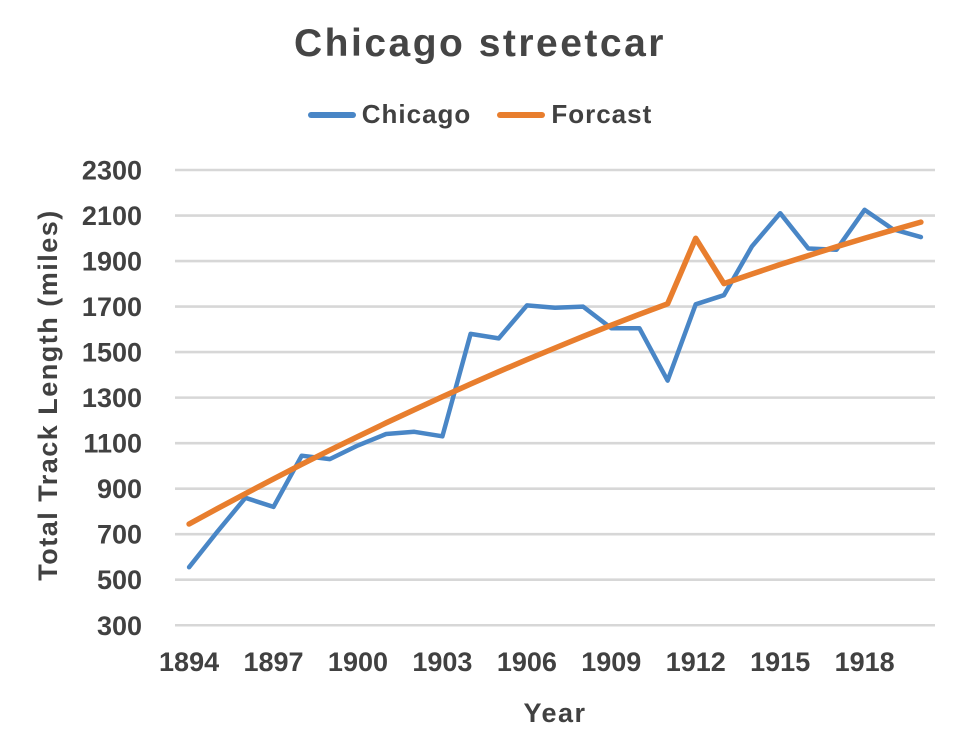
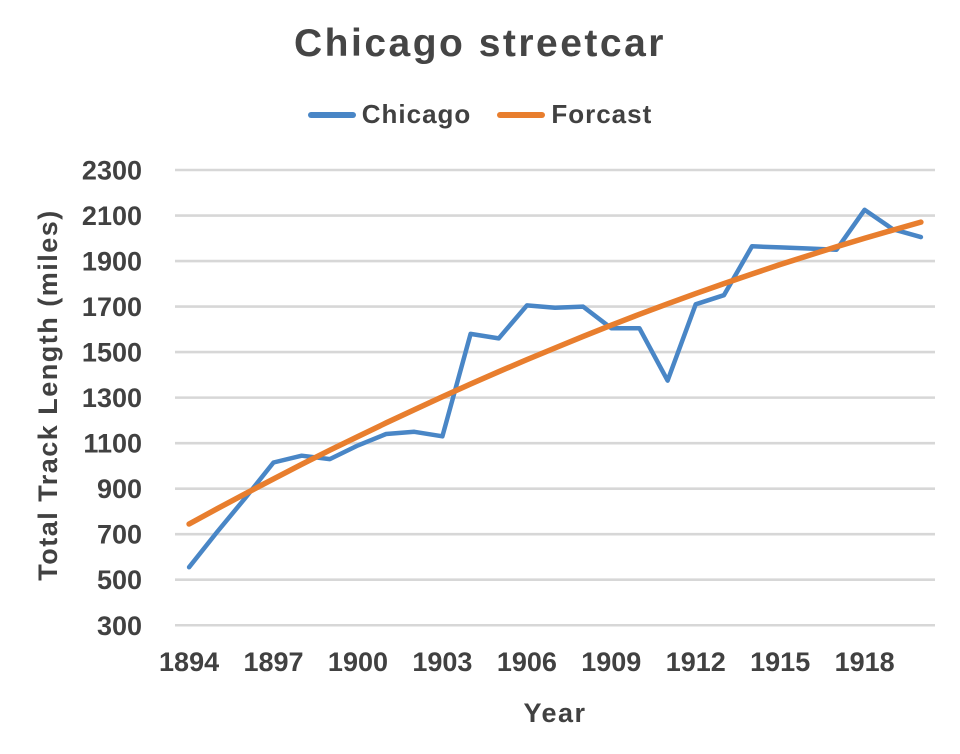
Chicago/1897: 820 -> 1020
Forcast/1912: 2000 -> 1760
Chicago/1915: 2110 -> 1960
